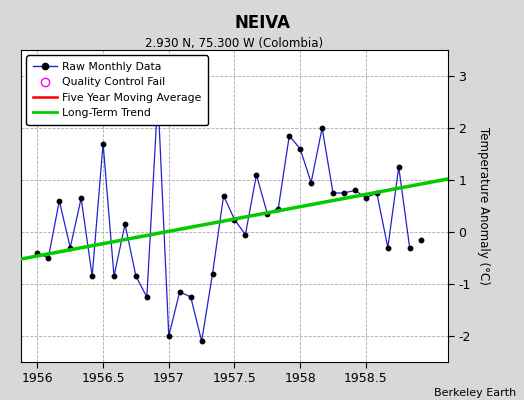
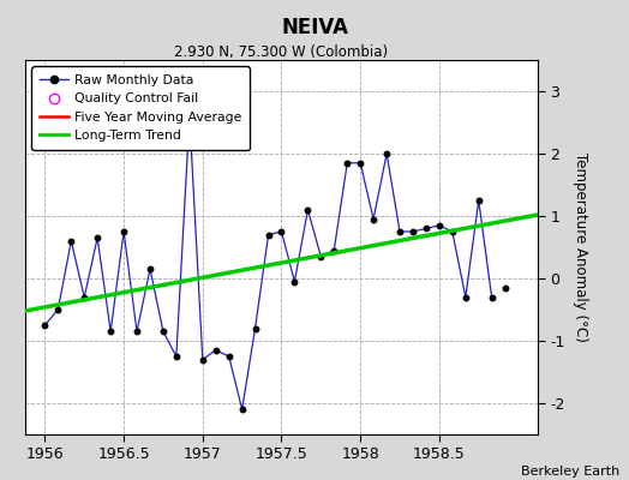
1956: -0.40 -> -0.75
1956.5: 1.70 -> 0.75
1957: -2.00 -> -1.30
1957.5: 0.24 -> 0.75
1958: 1.60 -> 1.85
1958.5: 0.66 -> 0.85
